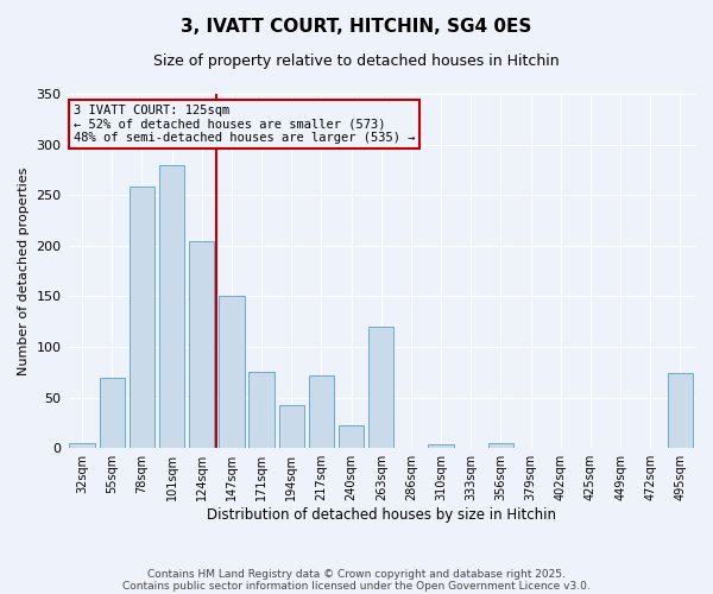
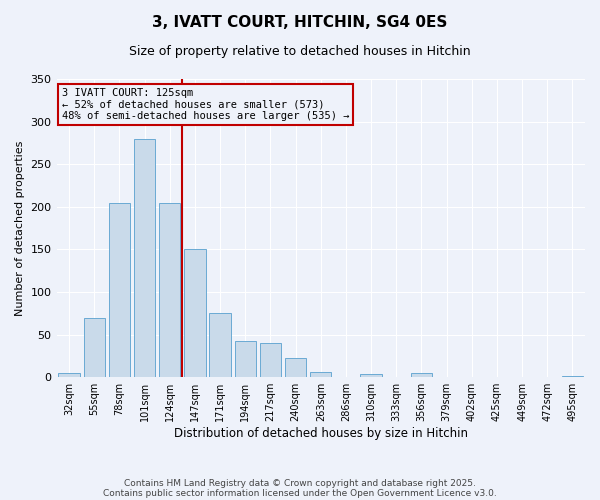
78sqm: 258 -> 205
217sqm: 72 -> 40
263sqm: 120 -> 6
495sqm: 74 -> 1
